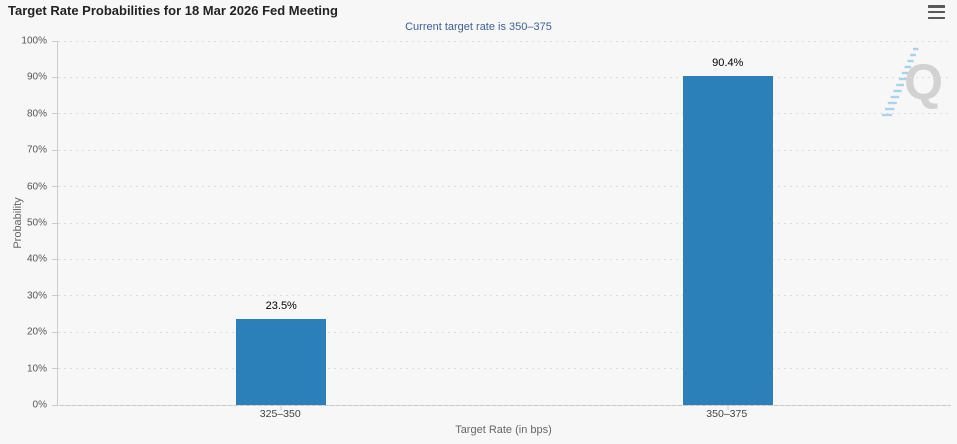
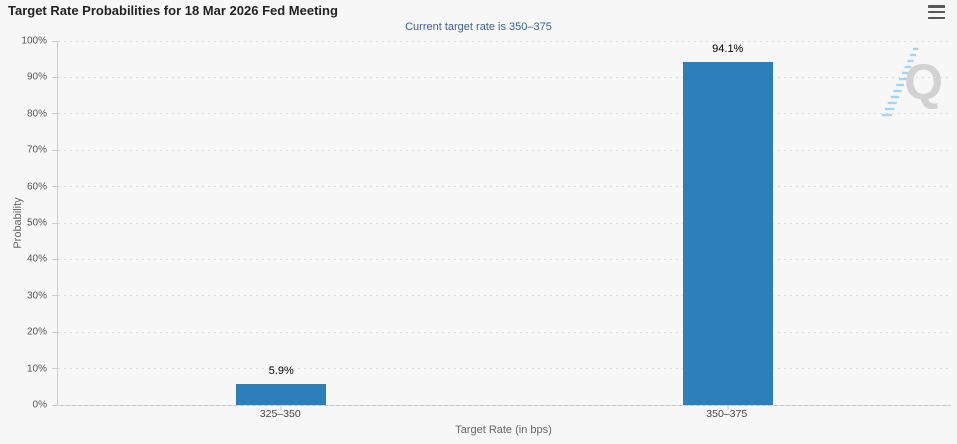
325–350: 23.5% -> 5.9%
350–375: 90.4% -> 94.1%
